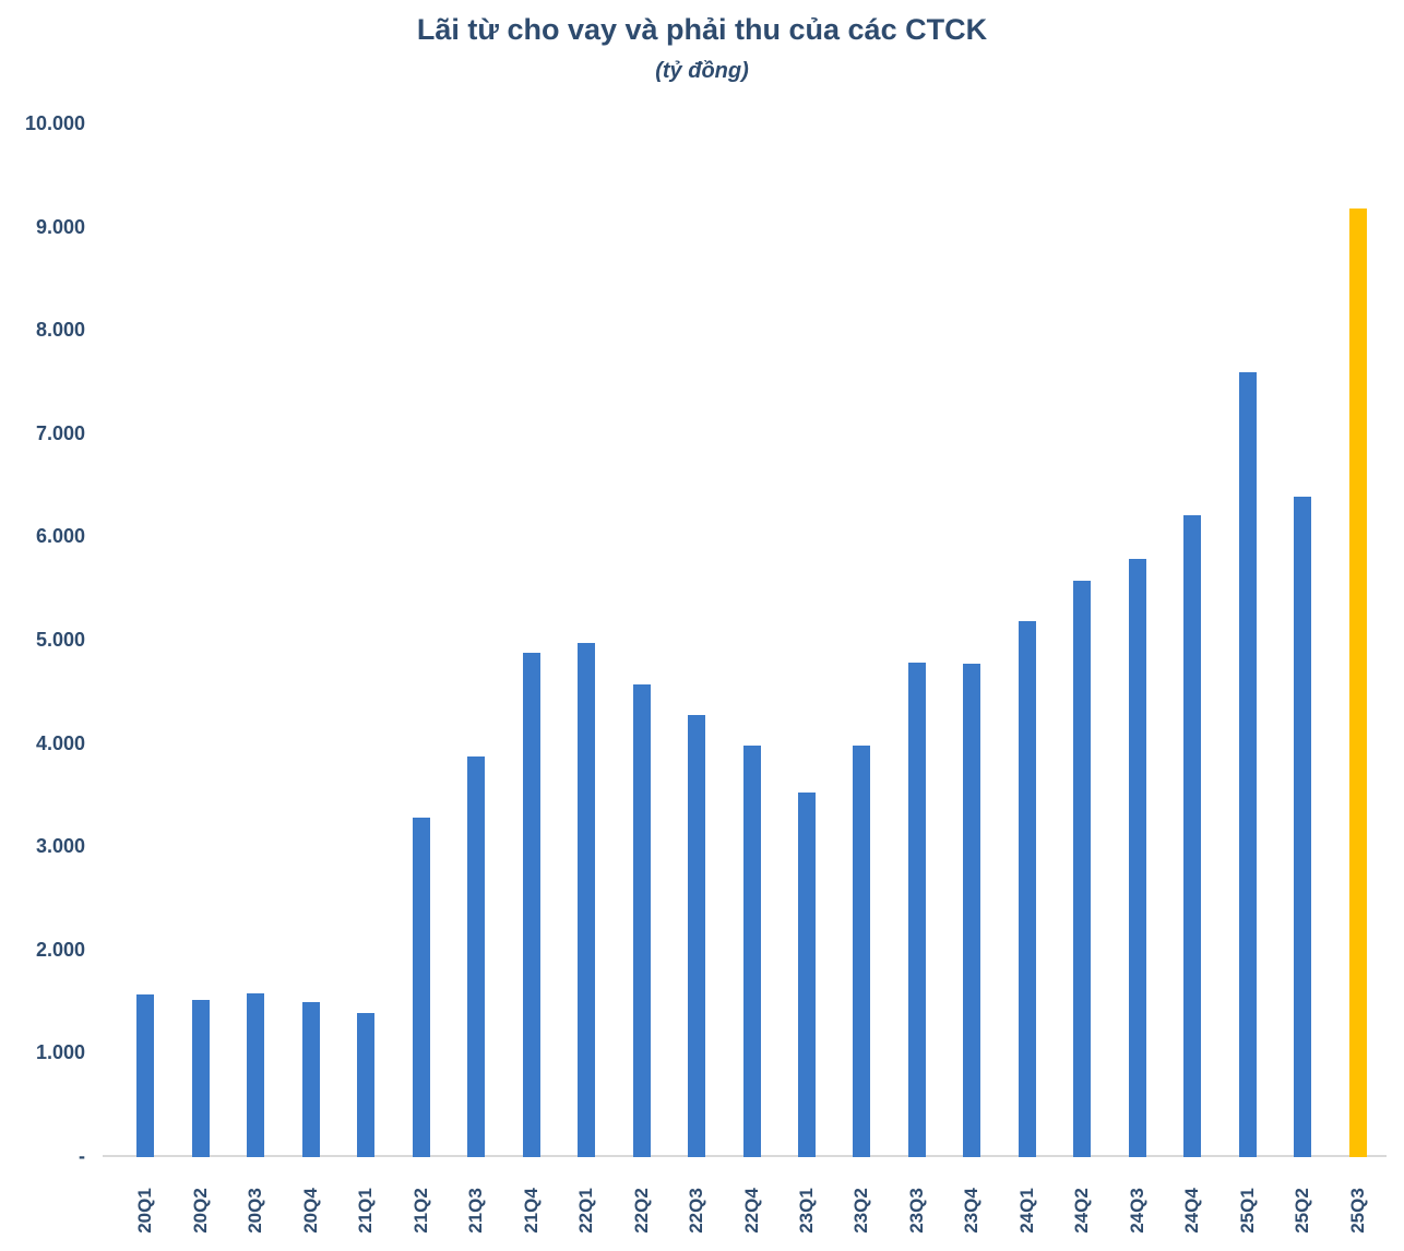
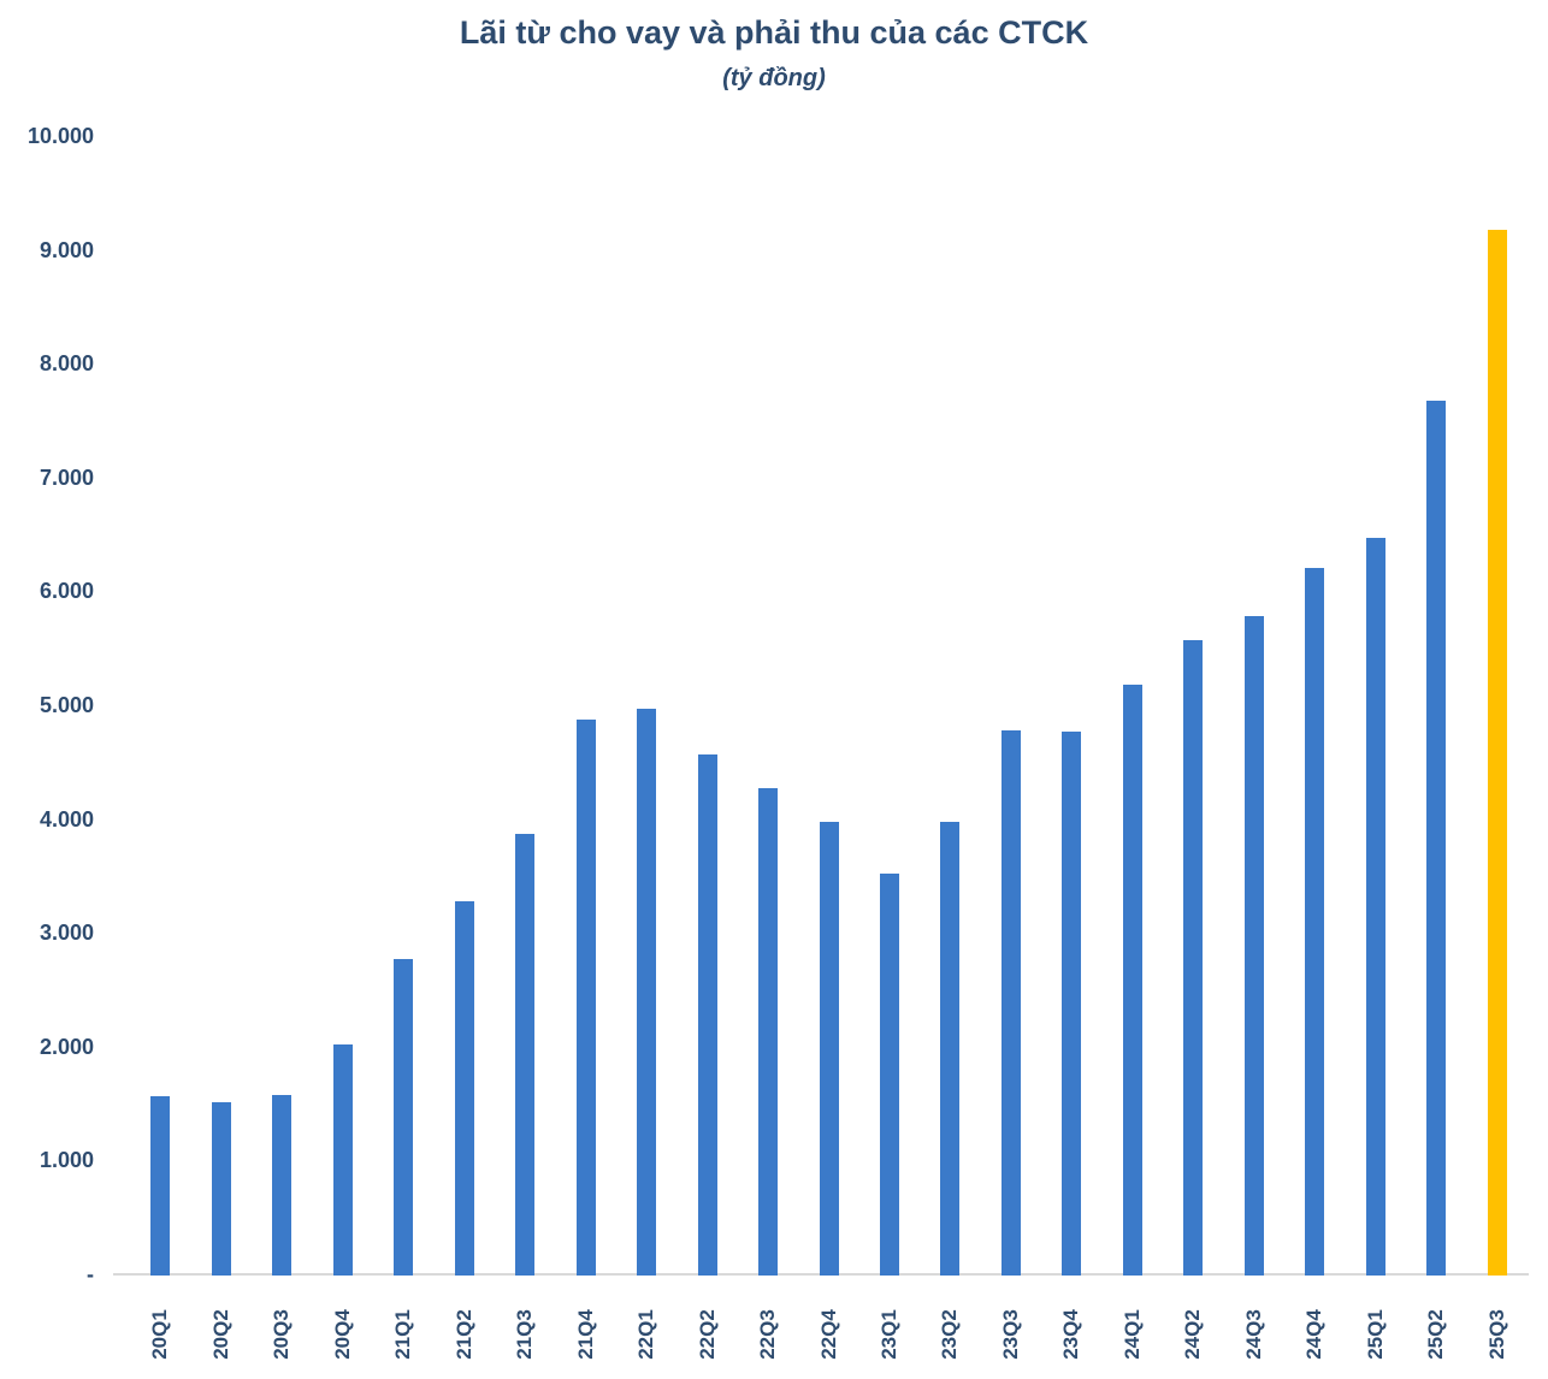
20Q4: 1500 -> 2000
21Q1: 1400 -> 2800
25Q1: 7600 -> 6500
25Q2: 6400 -> 7700
